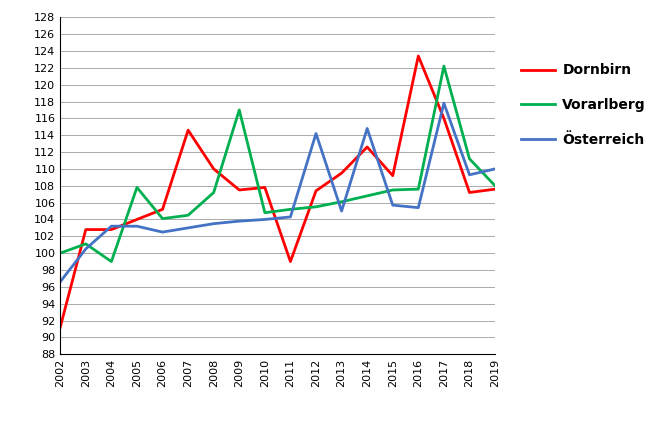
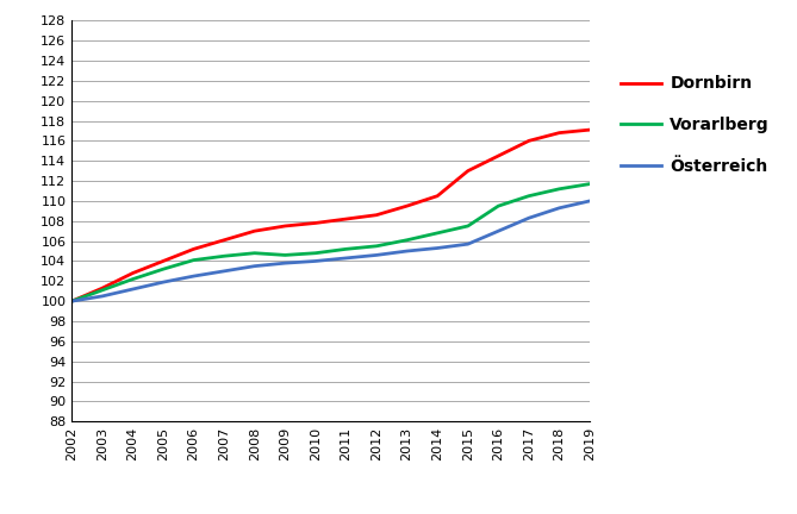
Dornbirn/2002: 91.2 -> 100.0
Österreich/2002: 96.6 -> 100.0
Dornbirn/2003: 102.8 -> 101.3
Vorarlberg/2004: 99.0 -> 102.2
Österreich/2004: 103.2 -> 101.2
Vorarlberg/2005: 107.8 -> 103.2
Österreich/2005: 103.2 -> 101.9
Dornbirn/2007: 114.6 -> 106.1
Dornbirn/2008: 110.0 -> 107.0
Vorarlberg/2008: 107.2 -> 104.8
Vorarlberg/2009: 117.0 -> 104.6
Dornbirn/2011: 99.0 -> 108.2
Dornbirn/2012: 107.4 -> 108.6
Österreich/2012: 114.2 -> 104.6
Dornbirn/2014: 112.6 -> 110.5
Österreich/2014: 114.8 -> 105.3
Dornbirn/2015: 109.2 -> 113.0
Dornbirn/2016: 123.4 -> 114.5
Vorarlberg/2016: 107.6 -> 109.5
Österreich/2016: 105.4 -> 107.0
Vorarlberg/2017: 122.2 -> 110.5
Österreich/2017: 117.8 -> 108.3
Dornbirn/2018: 107.2 -> 116.8
Dornbirn/2019: 107.6 -> 117.1
Vorarlberg/2019: 108.0 -> 111.7
